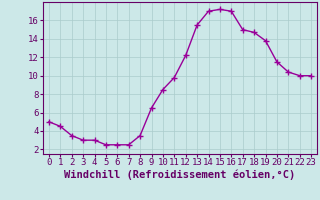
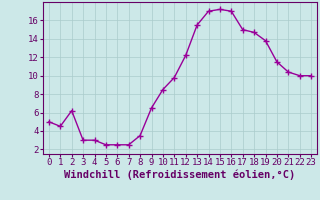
2: 3.5 -> 6.2
